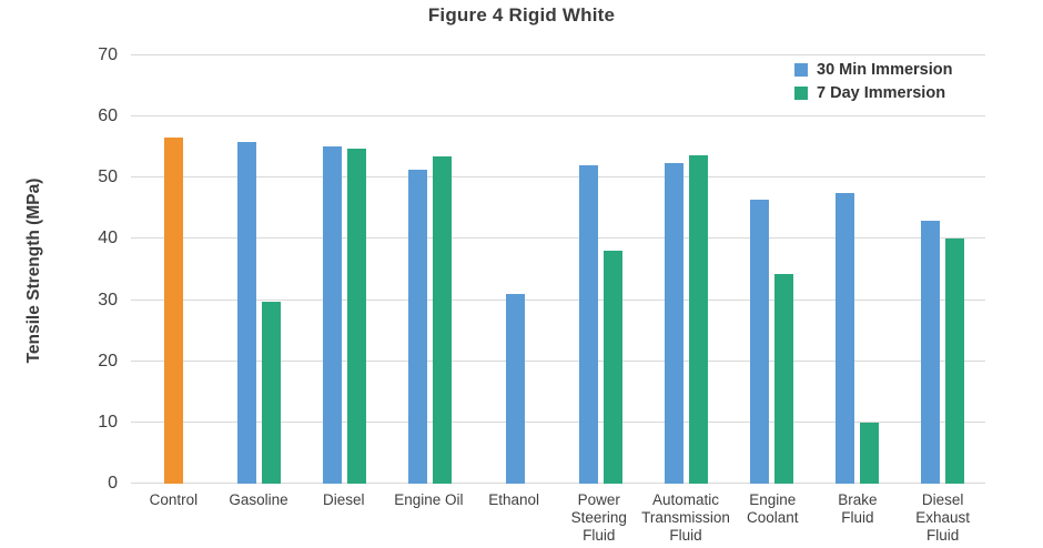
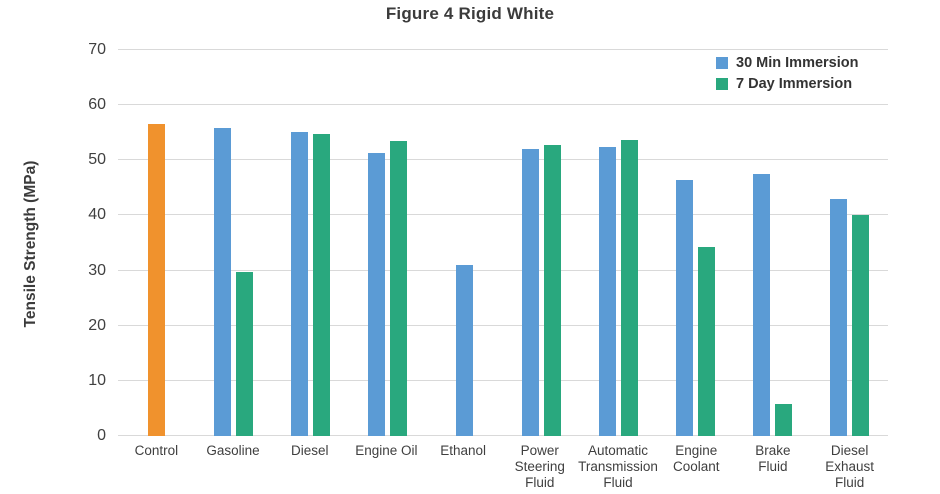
7 Day Immersion/Power Steering Fluid: 38 -> 53
7 Day Immersion/Brake Fluid: 10 -> 6
